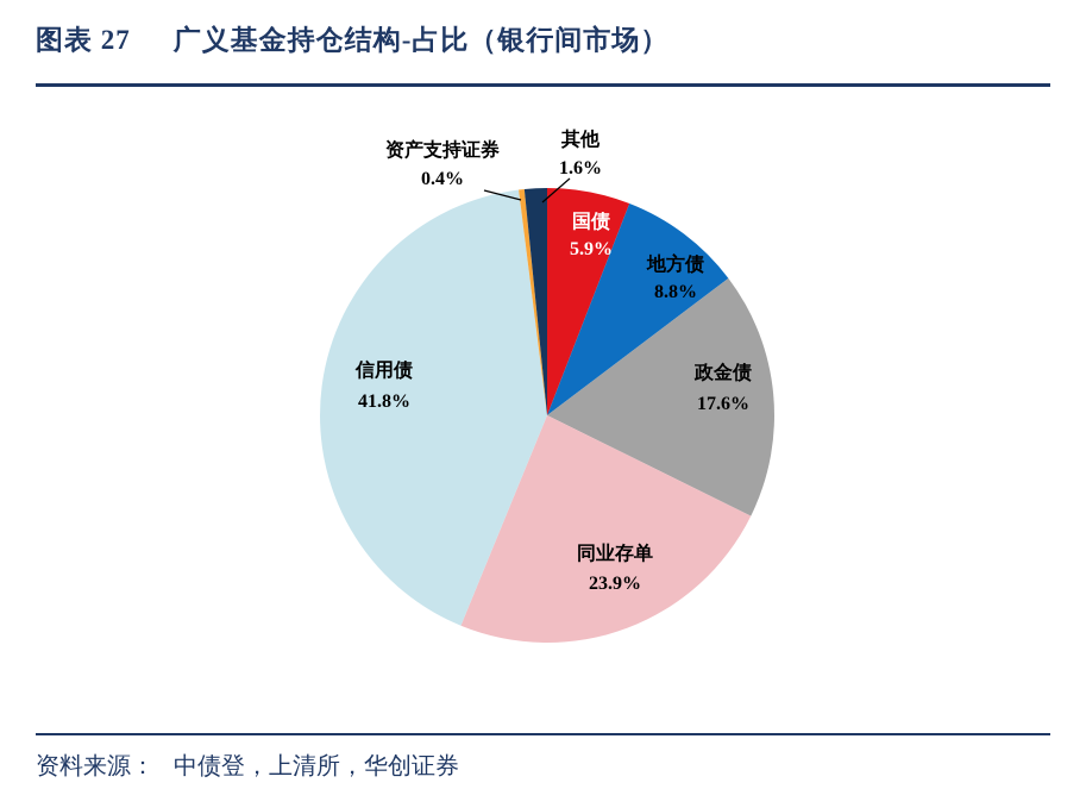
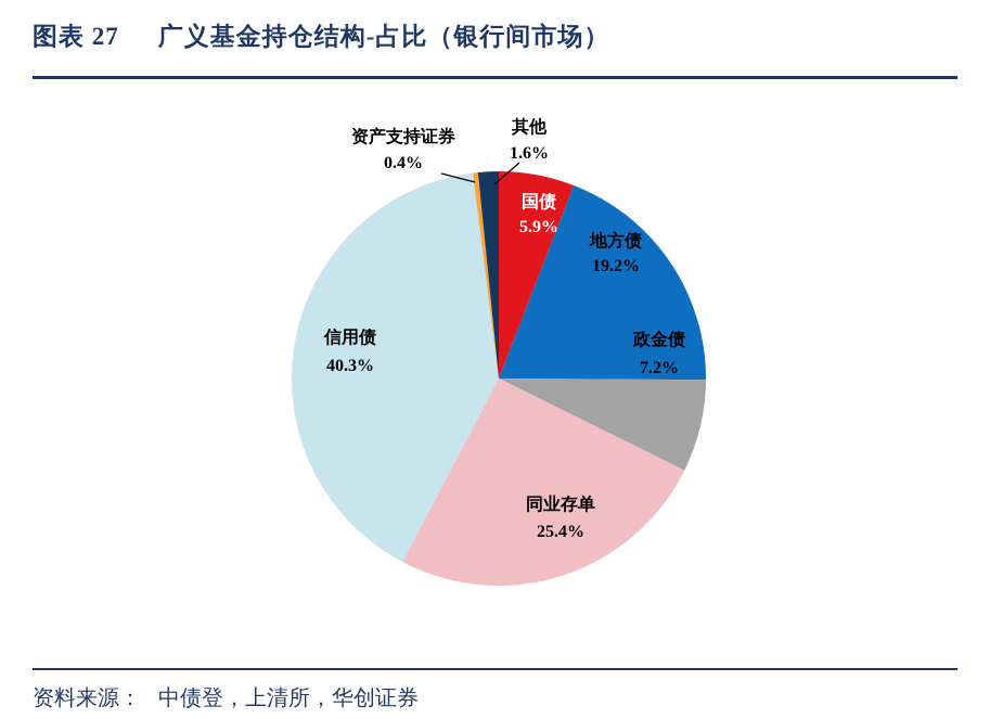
地方债: 8.8% -> 19.2%
政金债: 17.6% -> 7.2%
同业存单: 23.9% -> 25.4%
信用债: 41.8% -> 40.3%
